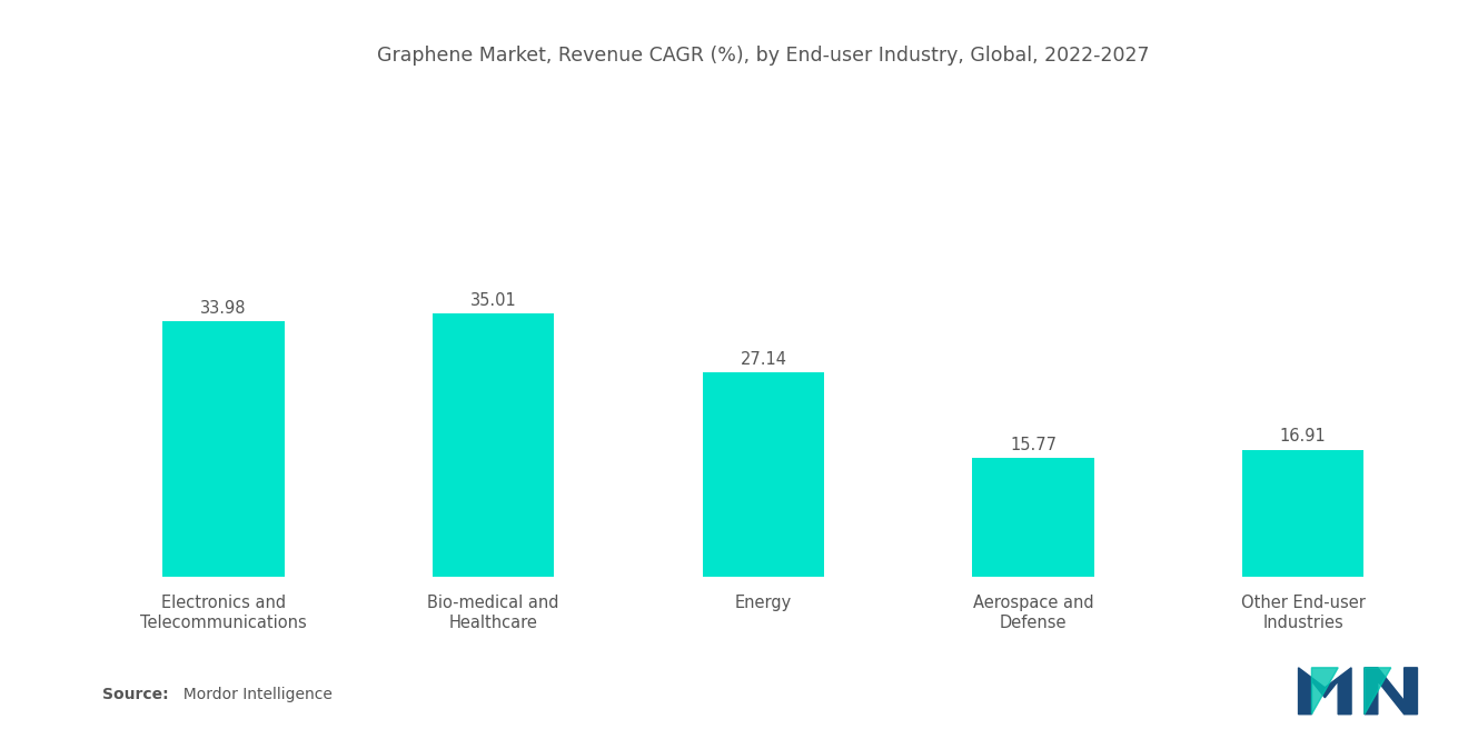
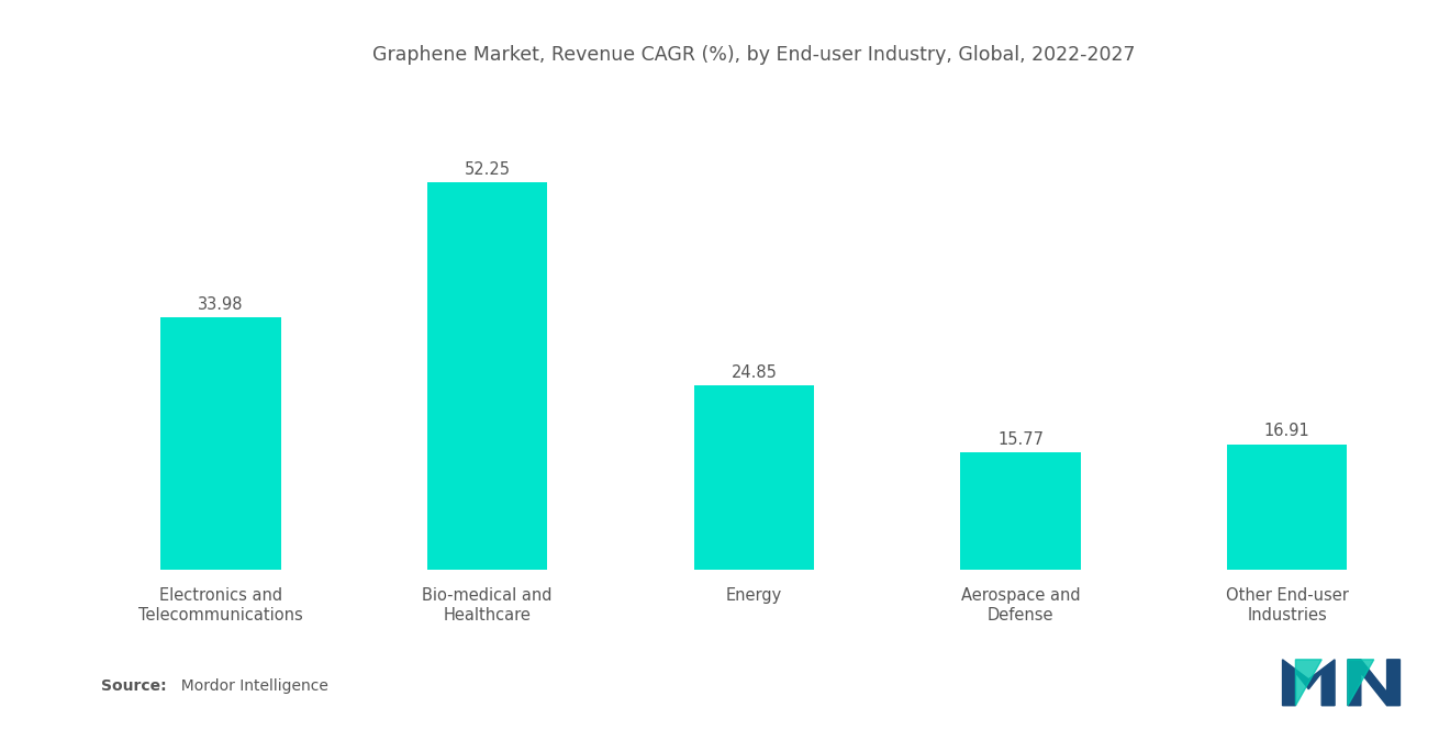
Bio-medical and Healthcare: 35.01 -> 52.25
Energy: 27.14 -> 24.85
